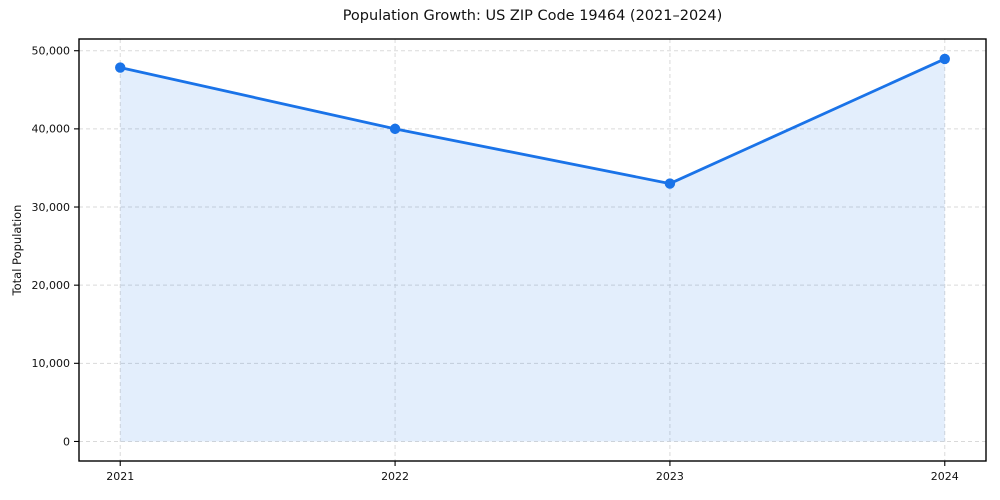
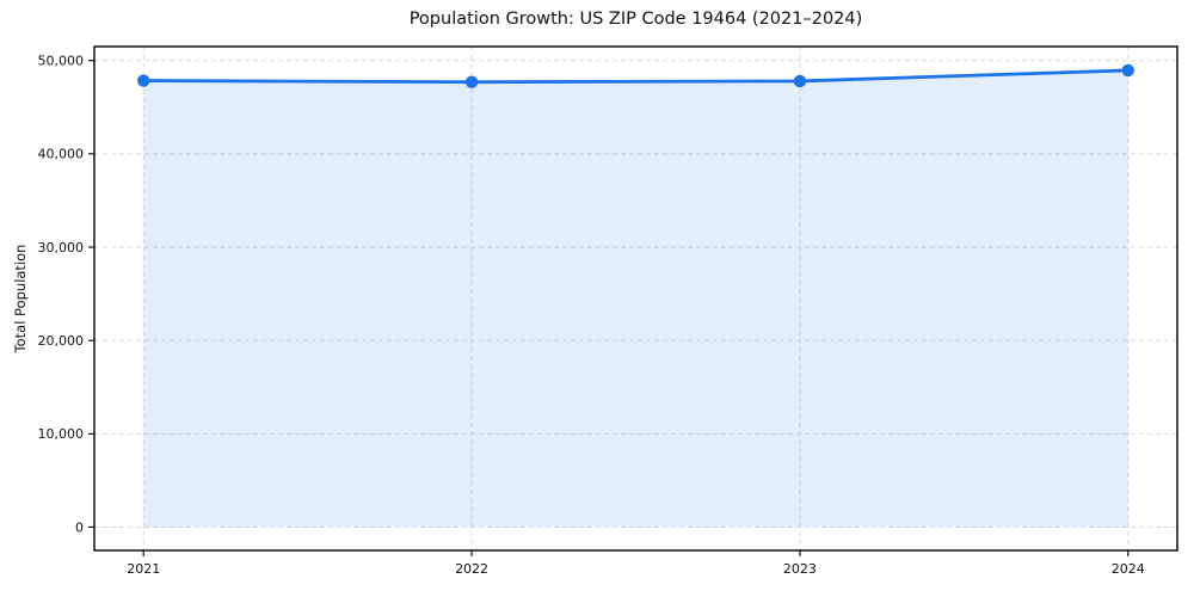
2022: 40000 -> 48000
2023: 33000 -> 48000
